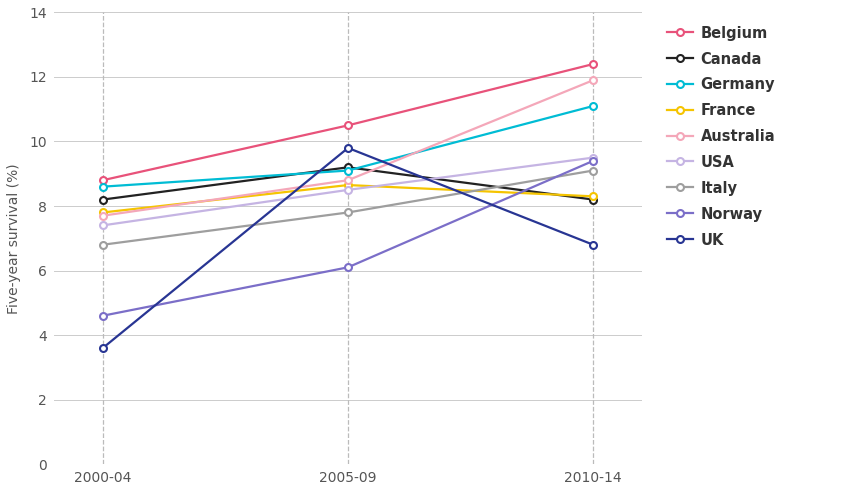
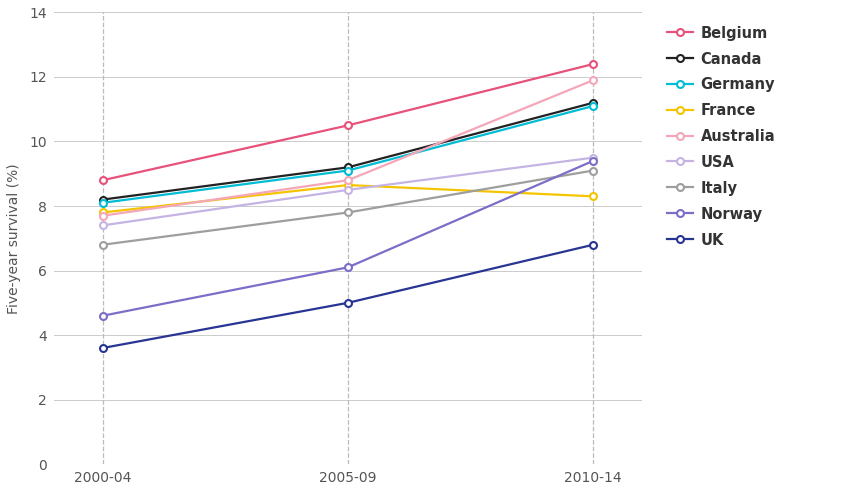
Germany/2000-04: 8.6 -> 8.1
UK/2005-09: 9.8 -> 5.0
Canada/2010-14: 8.2 -> 11.2
